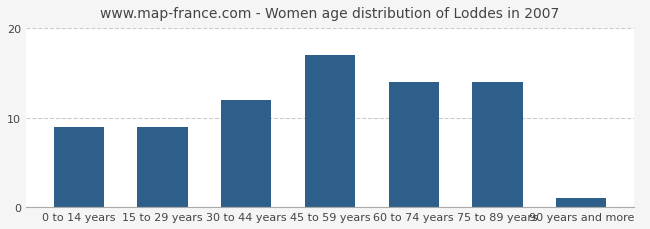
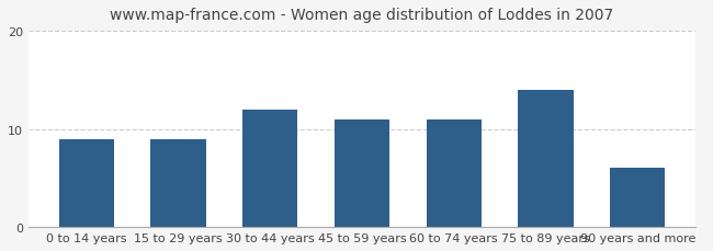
45 to 59 years: 17 -> 11
60 to 74 years: 14 -> 11
90 years and more: 1 -> 6
